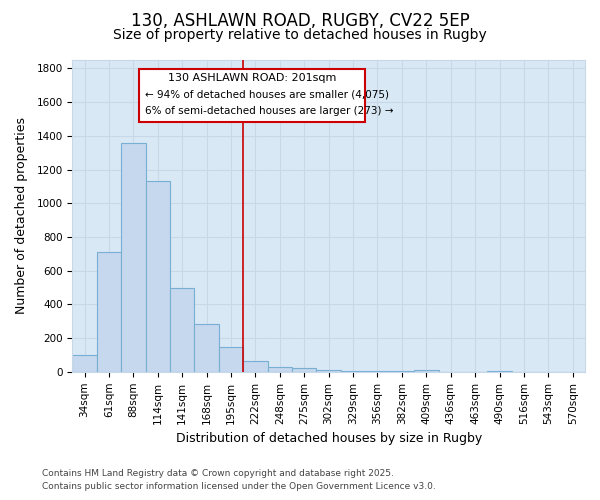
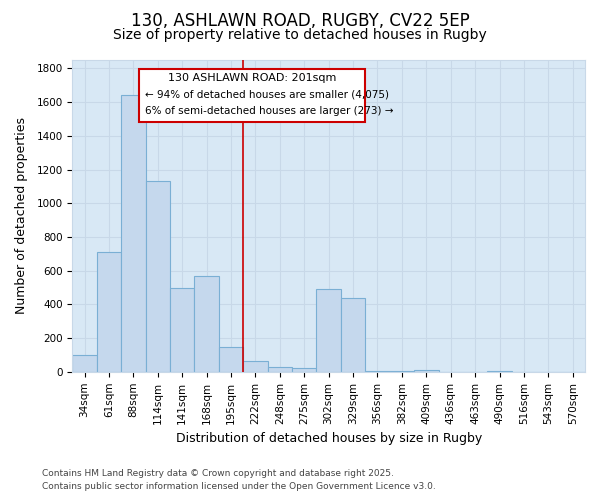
88sqm: 1360 -> 1640
168sqm: 280 -> 570
302sqm: 10 -> 490
329sqm: 0 -> 440
